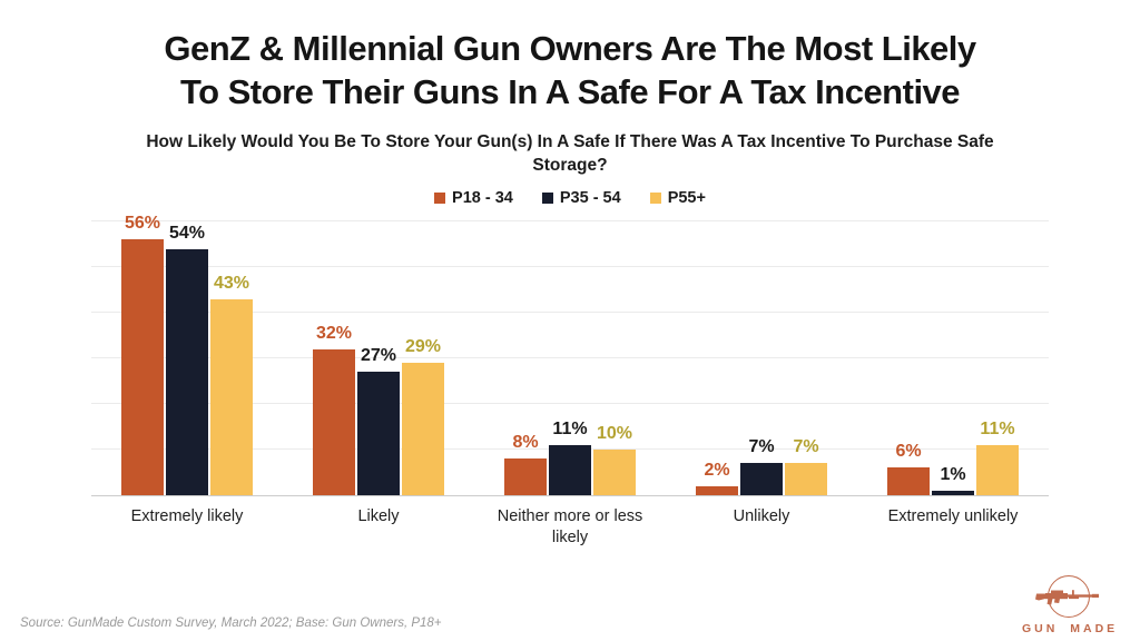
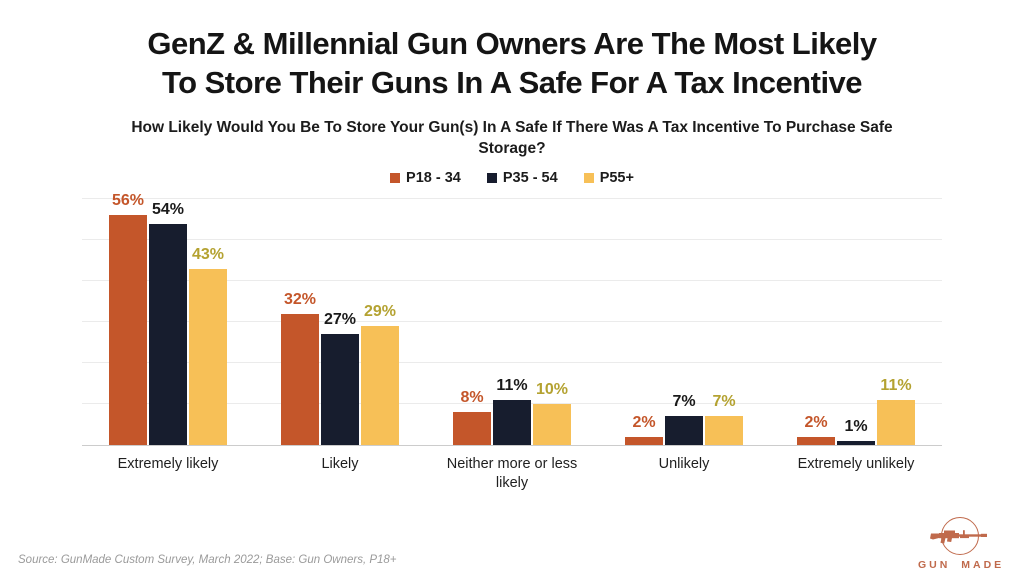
P18 - 34/Extremely unlikely: 6% -> 2%
